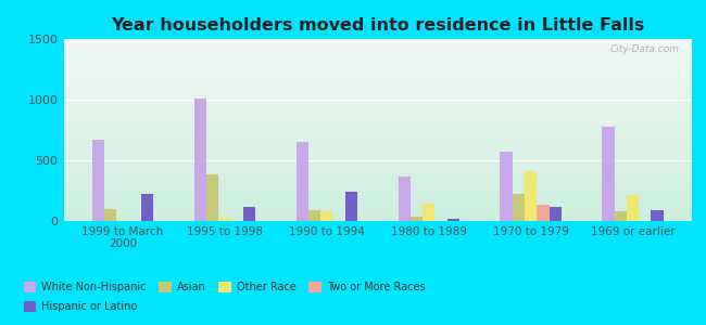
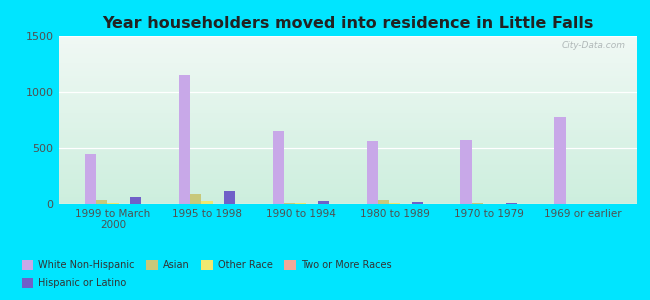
White Non-Hispanic/1999 to March 2000: 670 -> 450
Asian/1999 to March 2000: 100 -> 40
Hispanic or Latino/1999 to March 2000: 220 -> 60
White Non-Hispanic/1995 to 1998: 1010 -> 1150
Asian/1995 to 1998: 380 -> 80
Asian/1990 to 1994: 90 -> 10
Other Race/1990 to 1994: 80 -> 10
Hispanic or Latino/1990 to 1994: 240 -> 30
White Non-Hispanic/1980 to 1989: 370 -> 560
Other Race/1980 to 1989: 140 -> 0
Asian/1970 to 1979: 220 -> 0
Other Race/1970 to 1979: 410 -> 0
Two or More Races/1970 to 1979: 130 -> 0
Hispanic or Latino/1970 to 1979: 120 -> 0
Asian/1969 or earlier: 80 -> 0
Other Race/1969 or earlier: 210 -> 0
Hispanic or Latino/1969 or earlier: 90 -> 0
